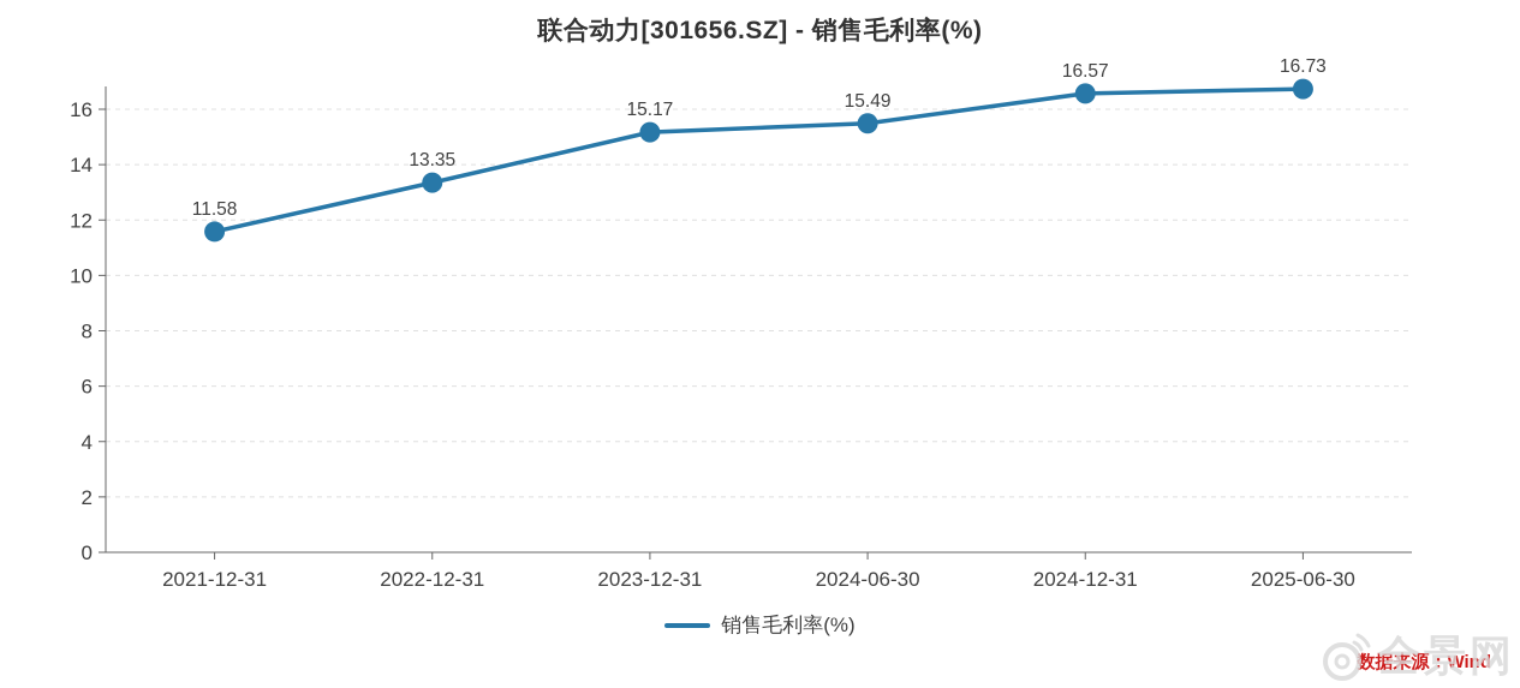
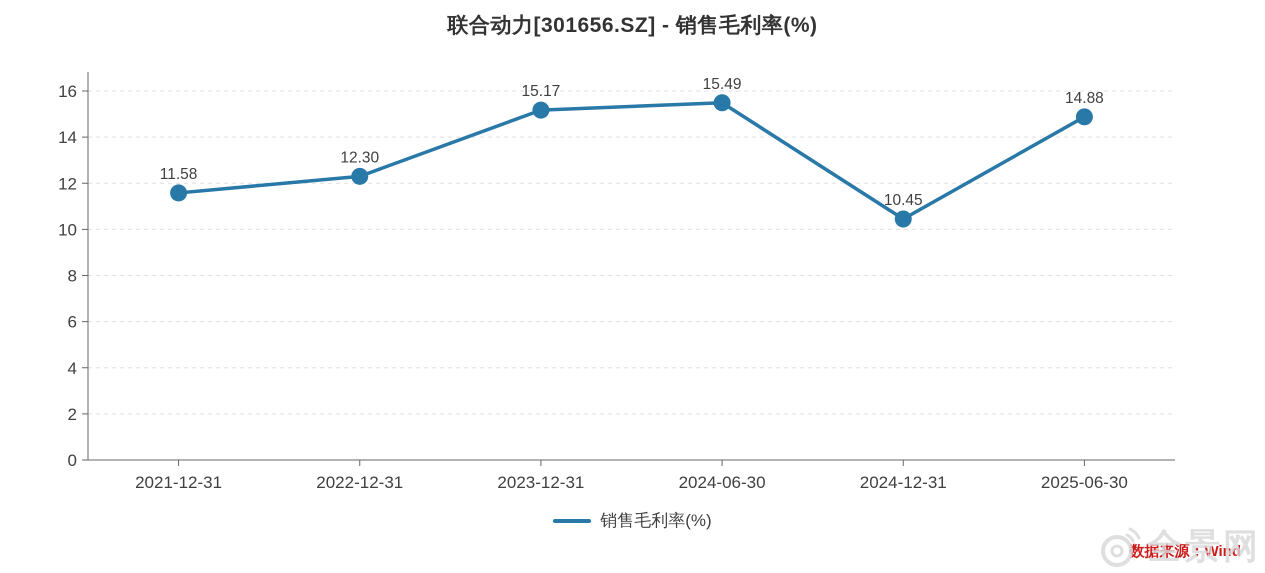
2022-12-31: 13.35 -> 12.30
2024-12-31: 16.57 -> 10.45
2025-06-30: 16.73 -> 14.88
